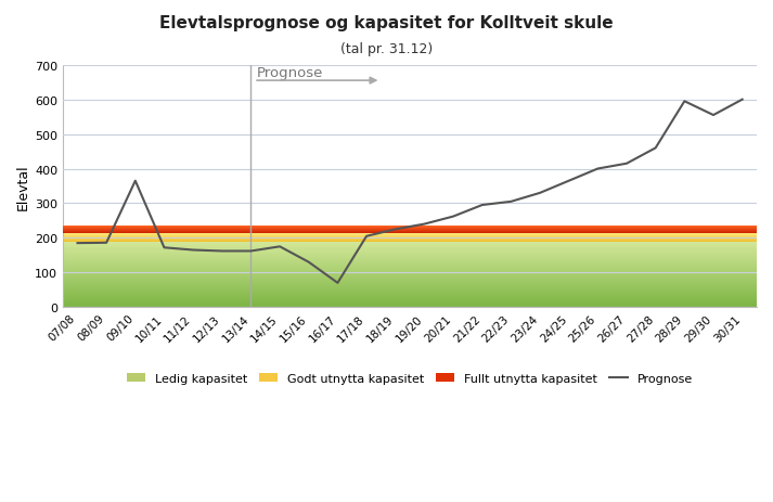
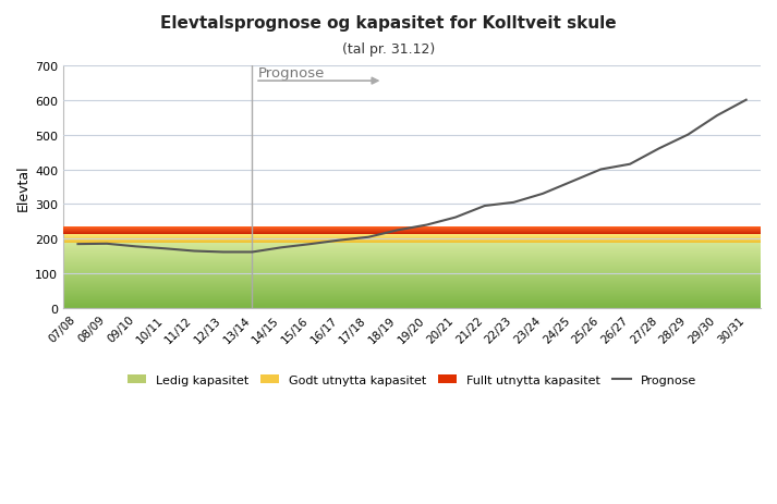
09/10: 365 -> 178
15/16: 130 -> 185
16/17: 70 -> 196
28/29: 595 -> 500
